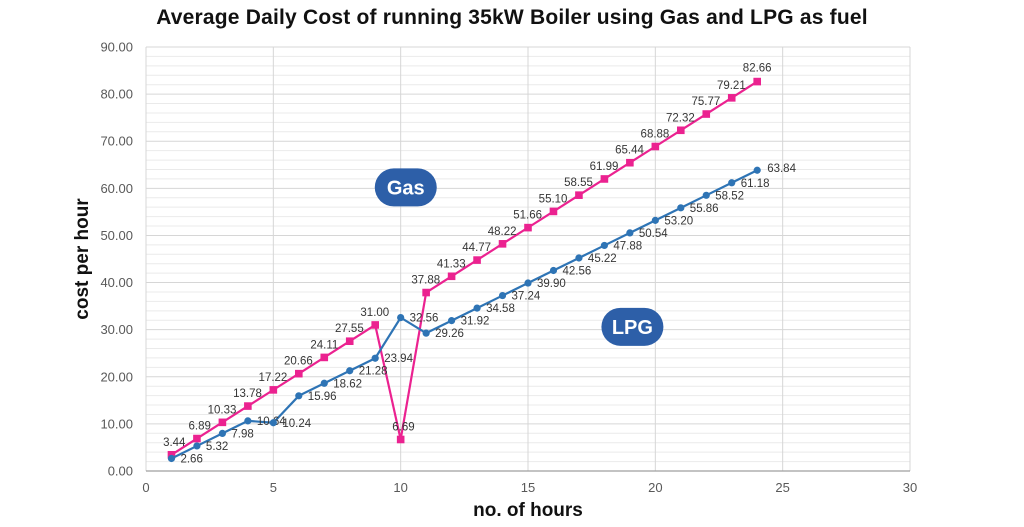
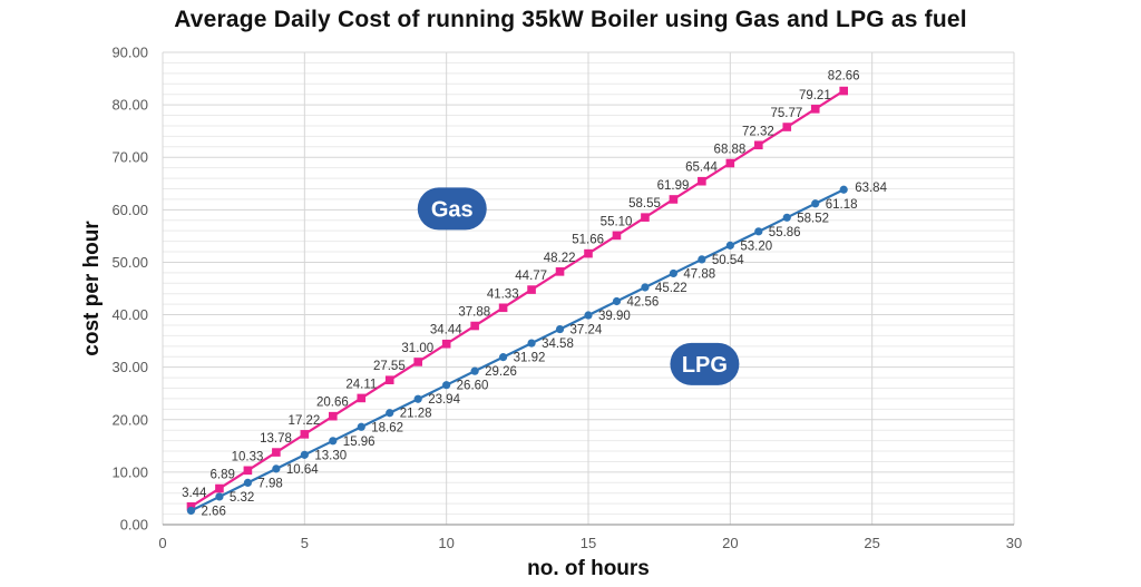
LPG/5: 10.24 -> 13.30
Gas/10: 6.69 -> 34.44
LPG/10: 32.56 -> 26.60
